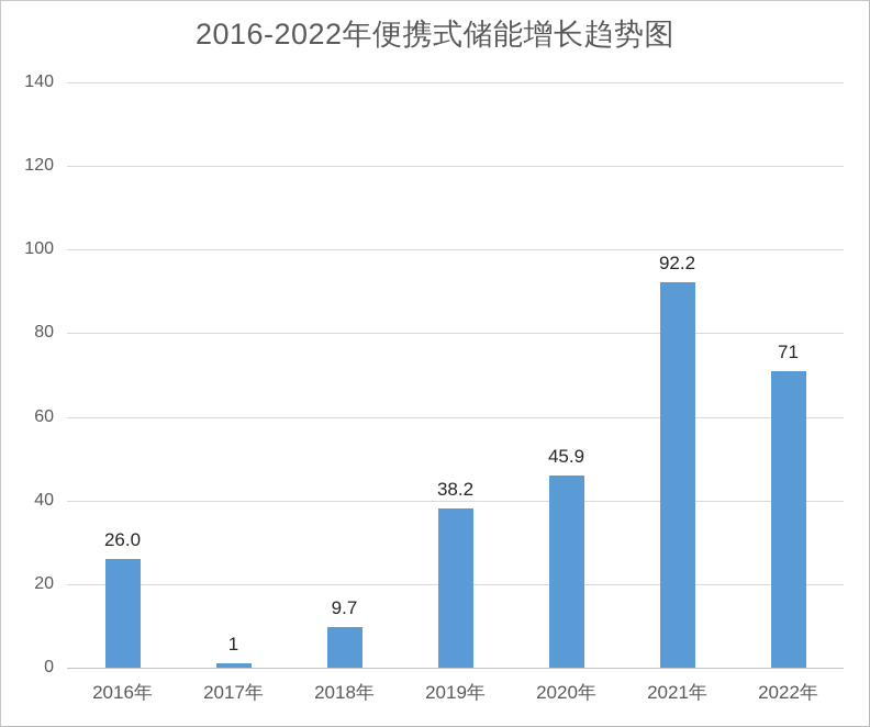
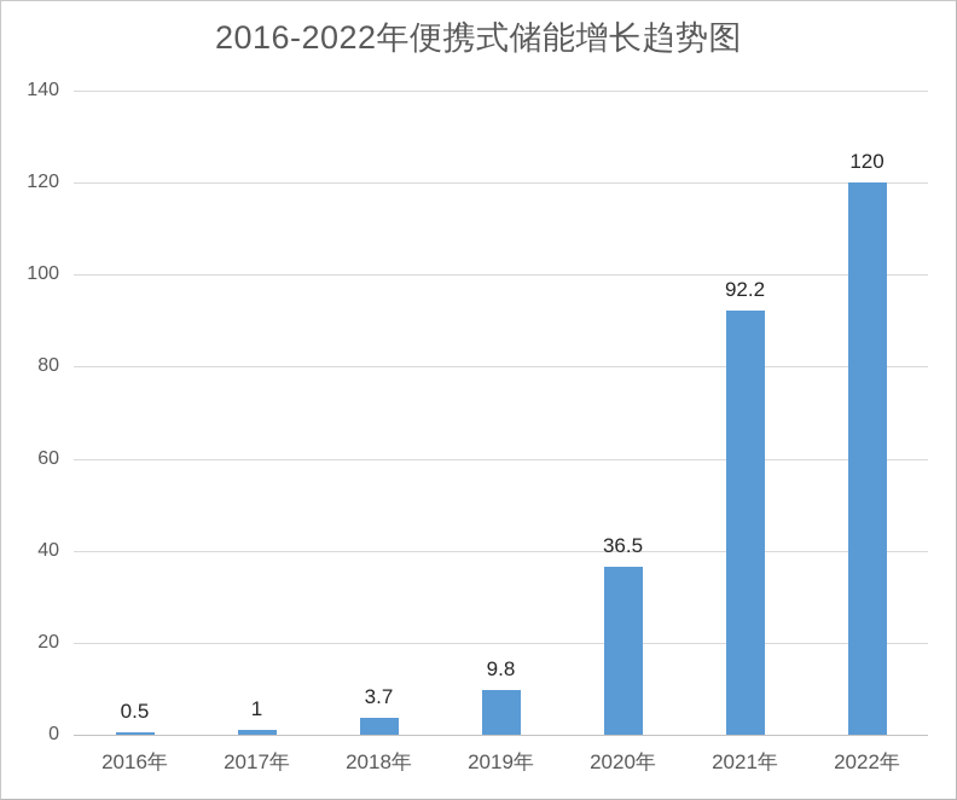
2016年: 26.0 -> 0.5
2018年: 9.7 -> 3.7
2019年: 38.2 -> 9.8
2020年: 45.9 -> 36.5
2022年: 71 -> 120
